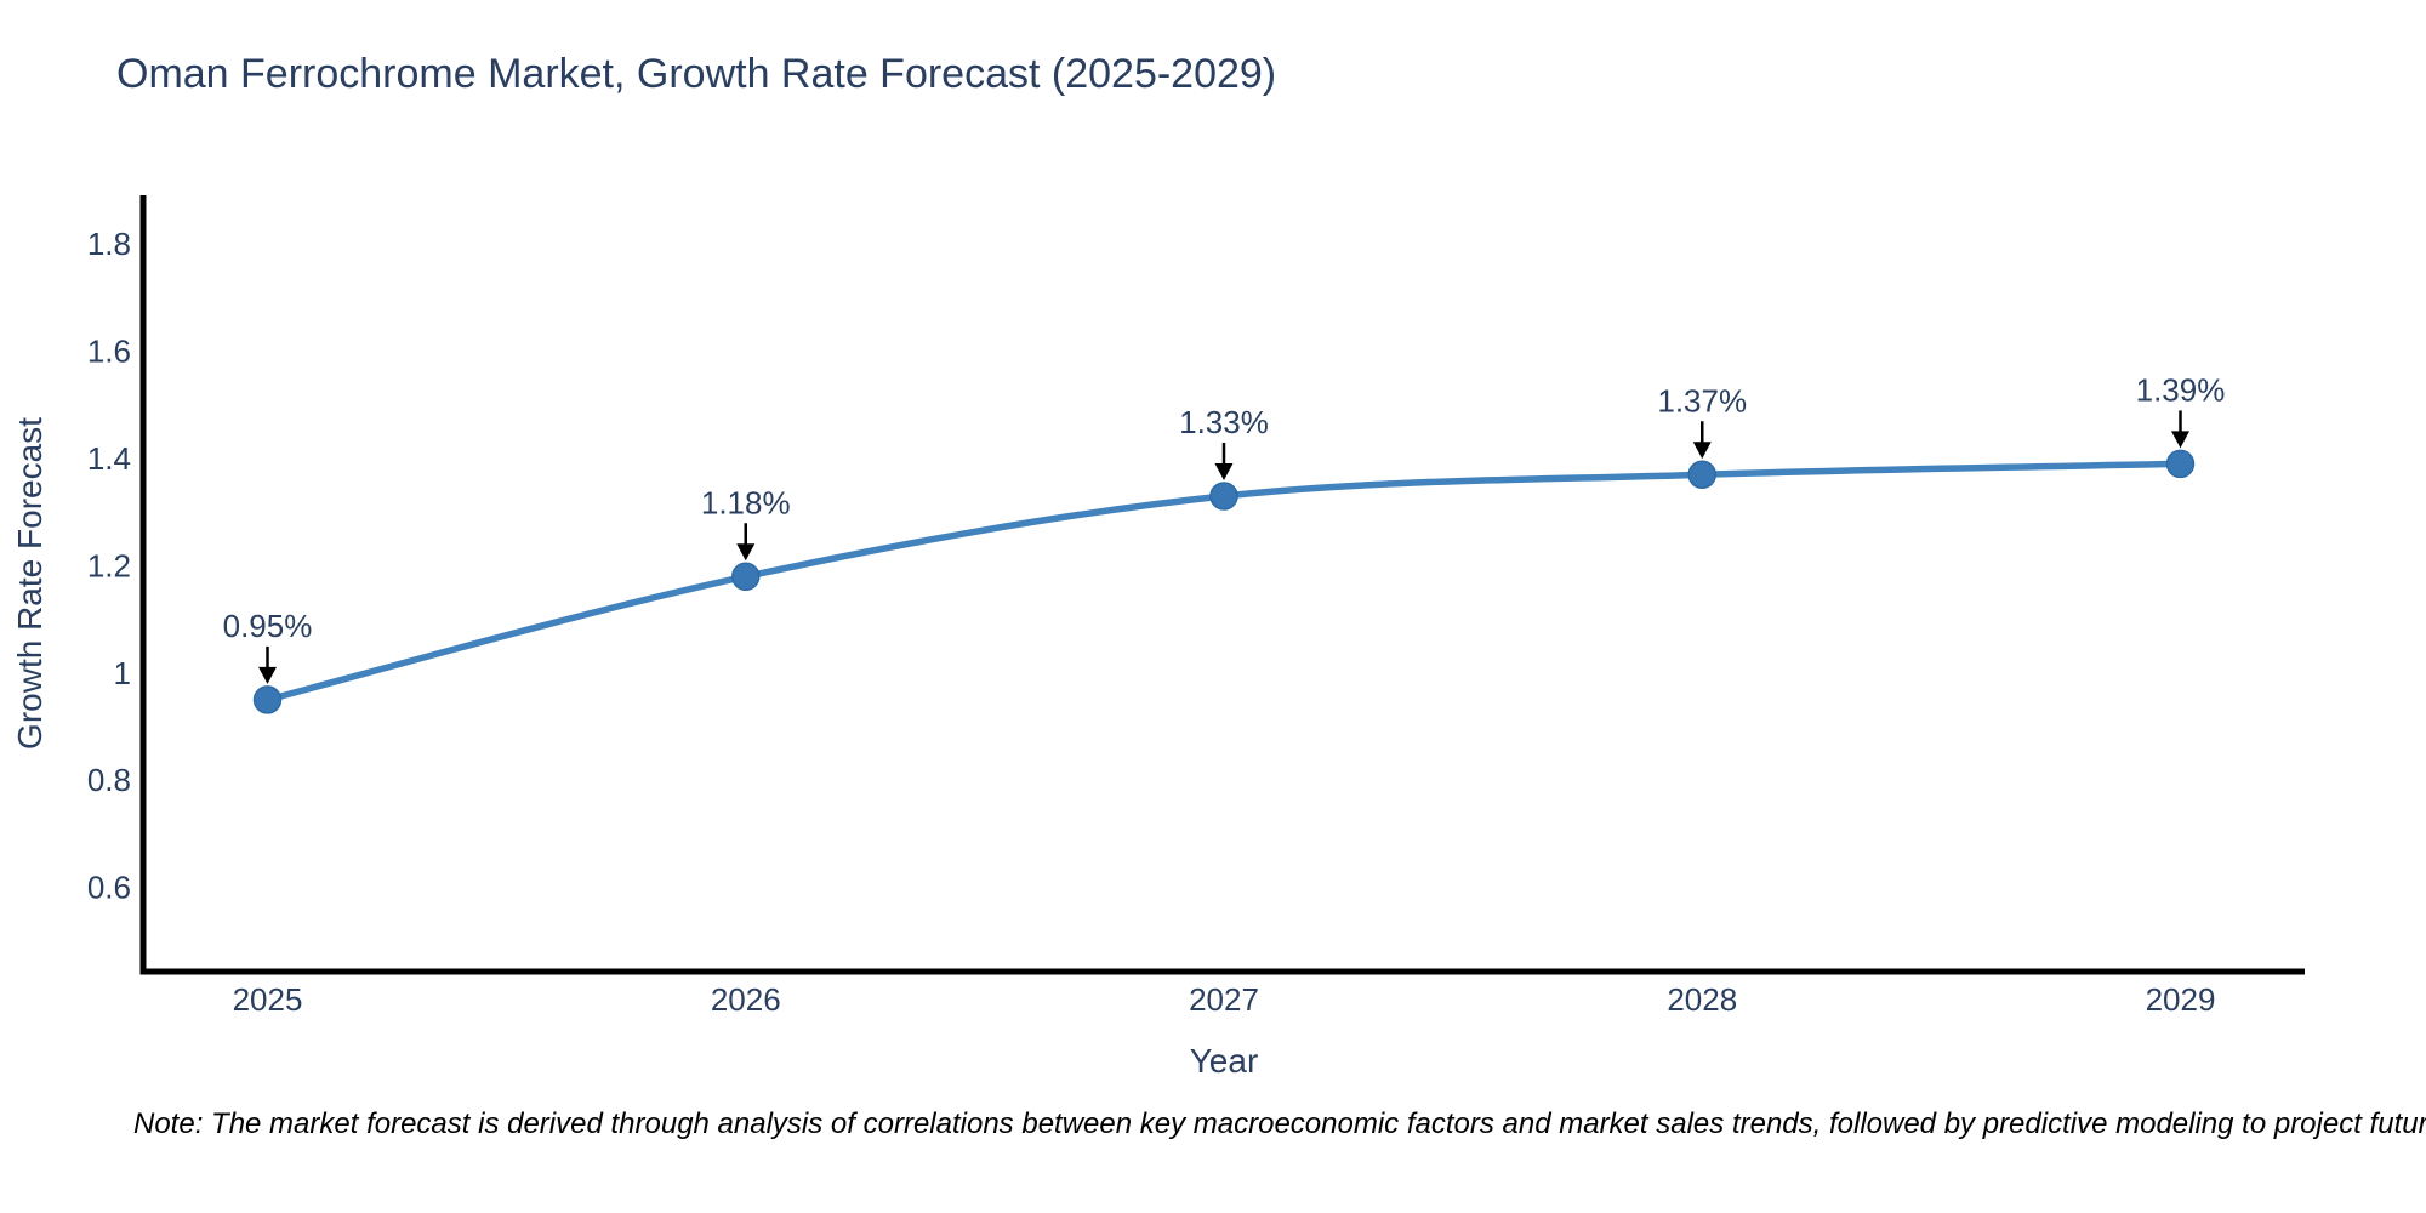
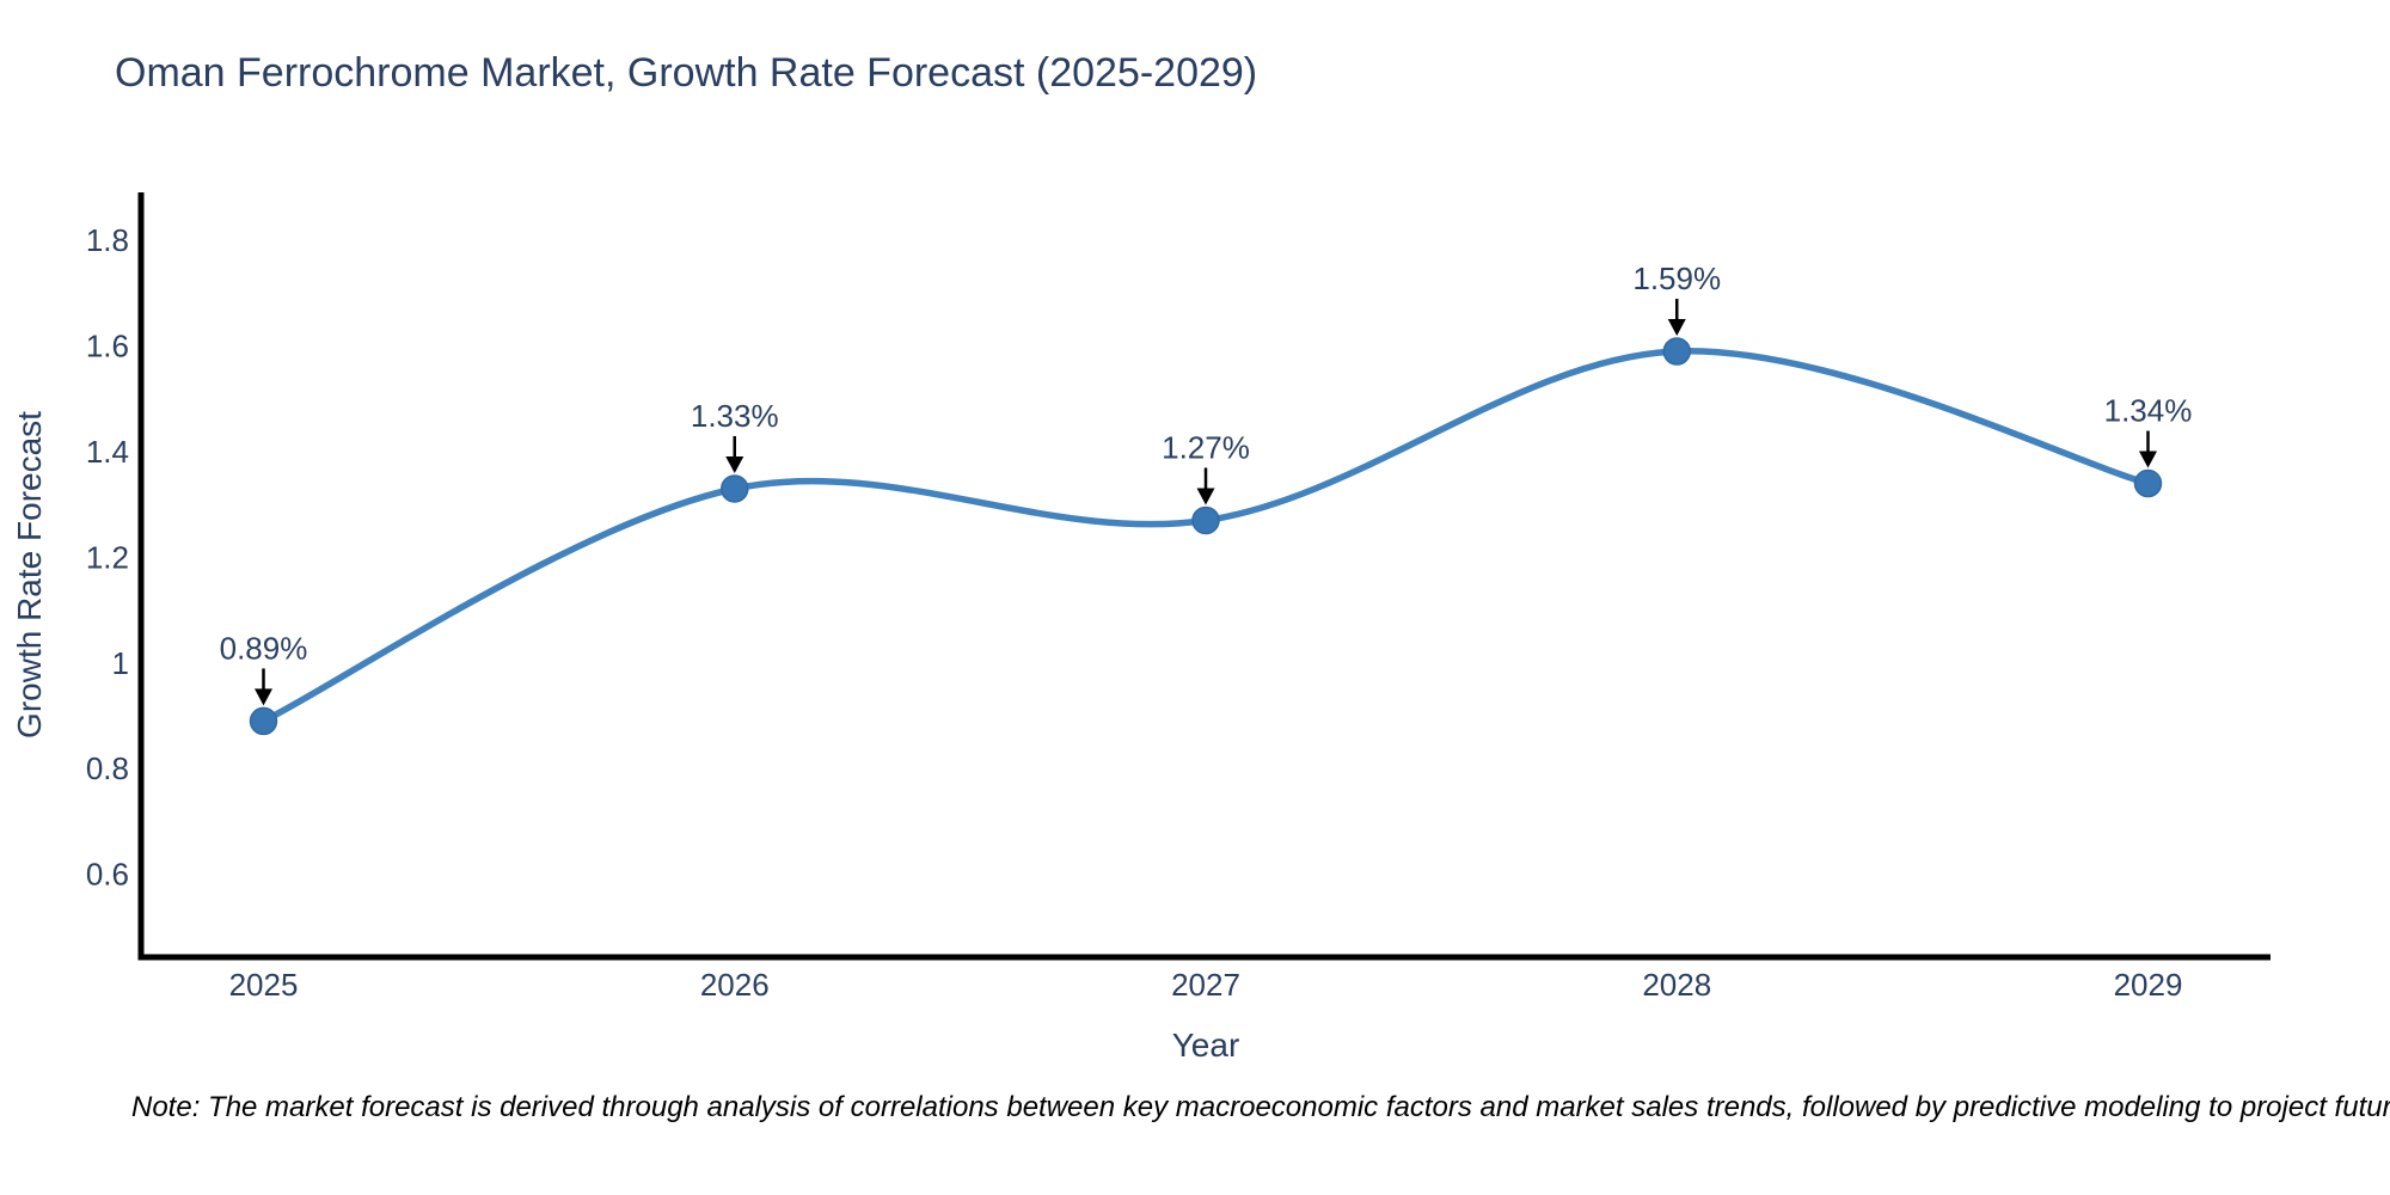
2025: 0.95% -> 0.89%
2026: 1.18% -> 1.33%
2027: 1.33% -> 1.27%
2028: 1.37% -> 1.59%
2029: 1.39% -> 1.34%
